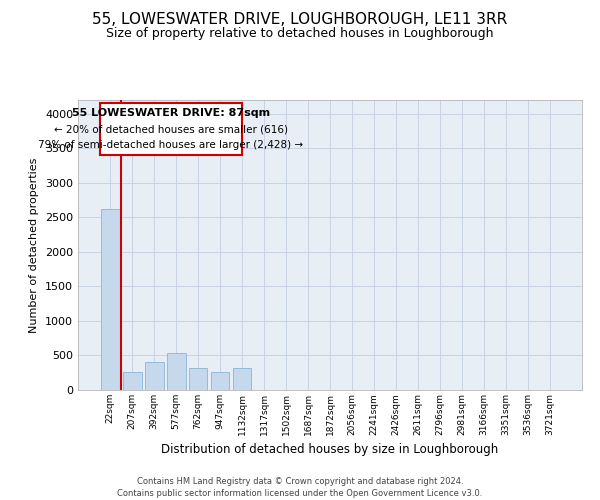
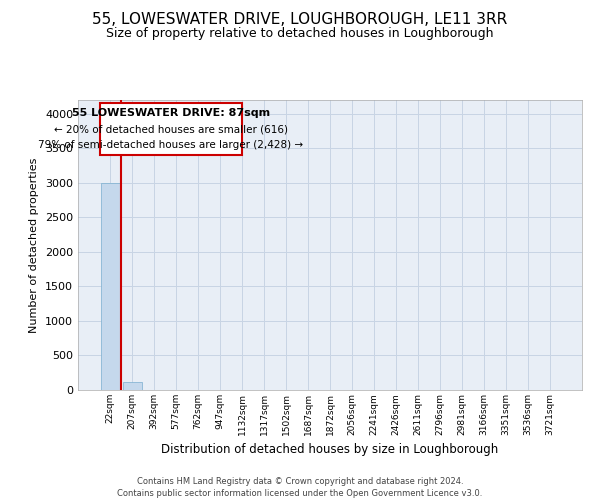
22sqm: 2620 -> 3000
207sqm: 260 -> 110
392sqm: 400 -> 0
577sqm: 540 -> 0
762sqm: 320 -> 0
947sqm: 260 -> 0
1132sqm: 320 -> 0
